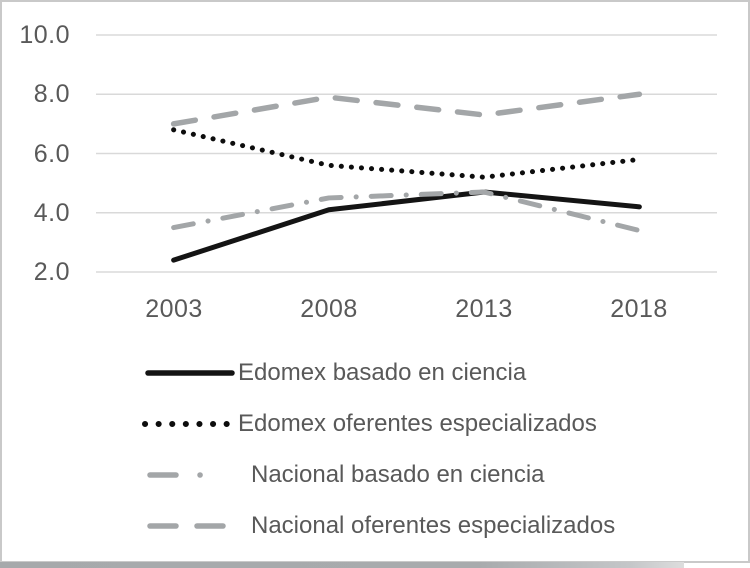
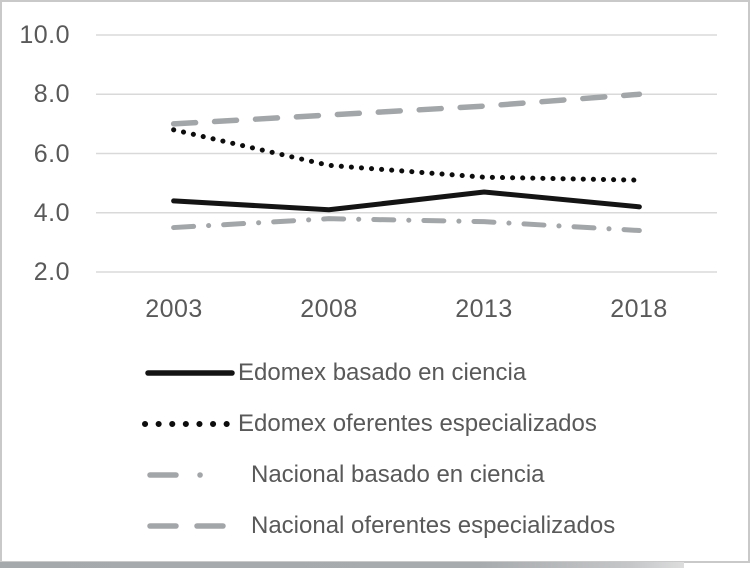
Edomex basado en ciencia/2003: 2.4 -> 4.4
Nacional basado en ciencia/2008: 4.5 -> 3.8
Nacional oferentes especializados/2008: 7.9 -> 7.3
Nacional basado en ciencia/2013: 4.7 -> 3.7
Nacional oferentes especializados/2013: 7.3 -> 7.6
Edomex oferentes especializados/2018: 5.8 -> 5.1
